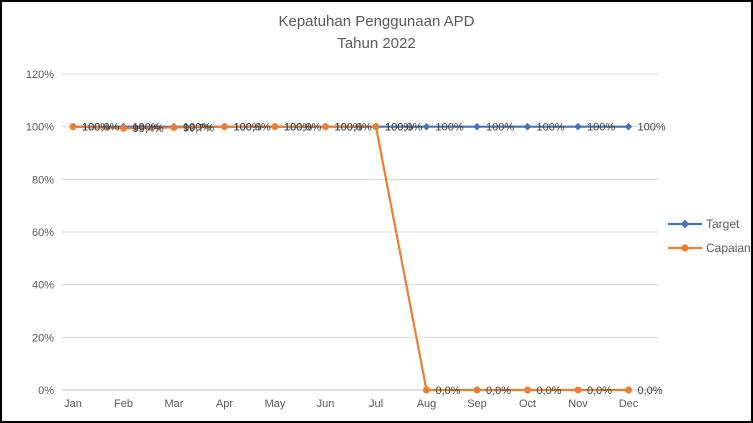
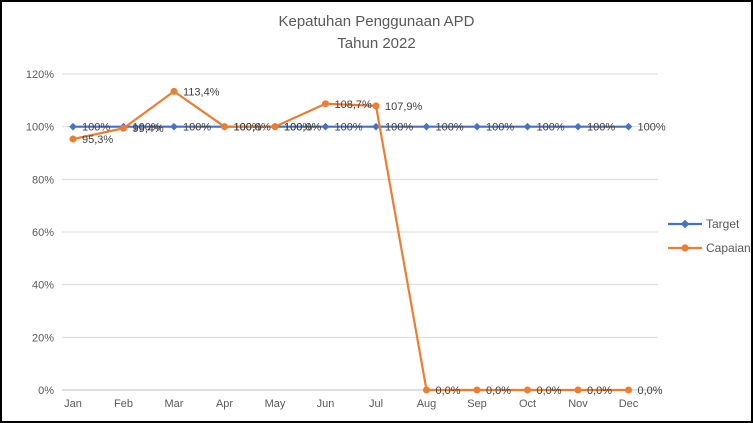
Capaian/Jan: 100,0% -> 95,3%
Capaian/Mar: 99,7% -> 113,4%
Capaian/Jun: 100,0% -> 108,7%
Capaian/Jul: 100,0% -> 107,9%
